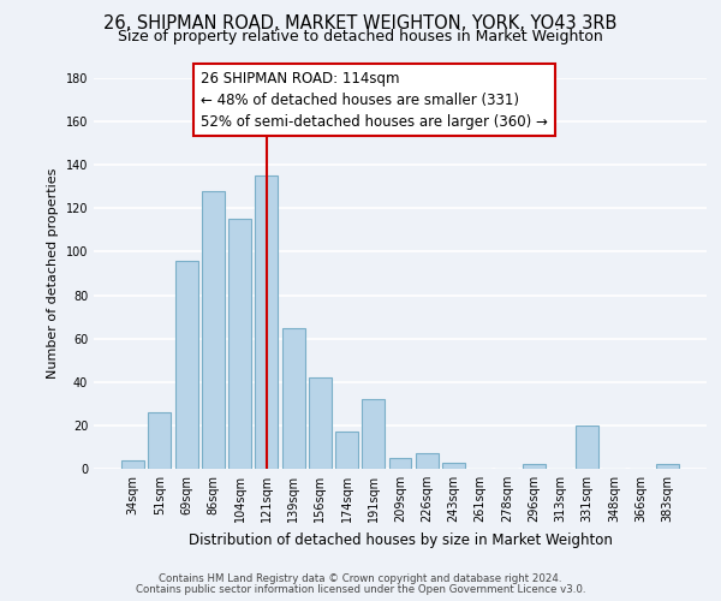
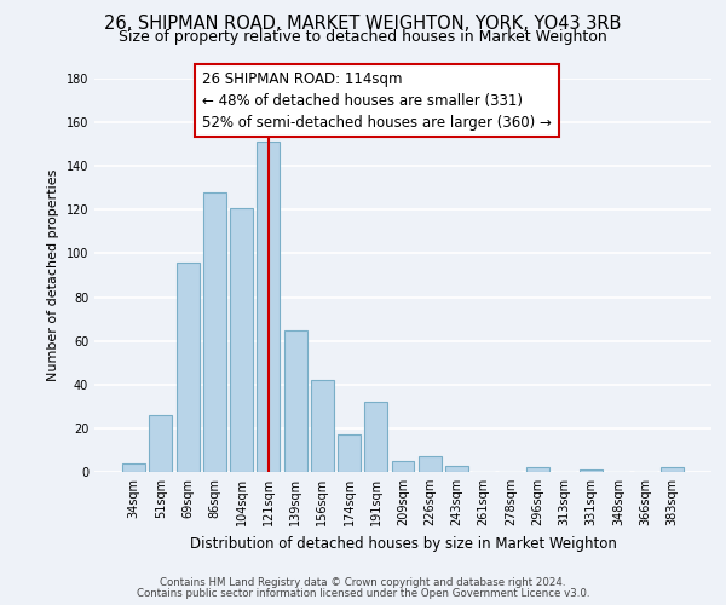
104sqm: 115 -> 121
121sqm: 135 -> 151
331sqm: 20 -> 1
